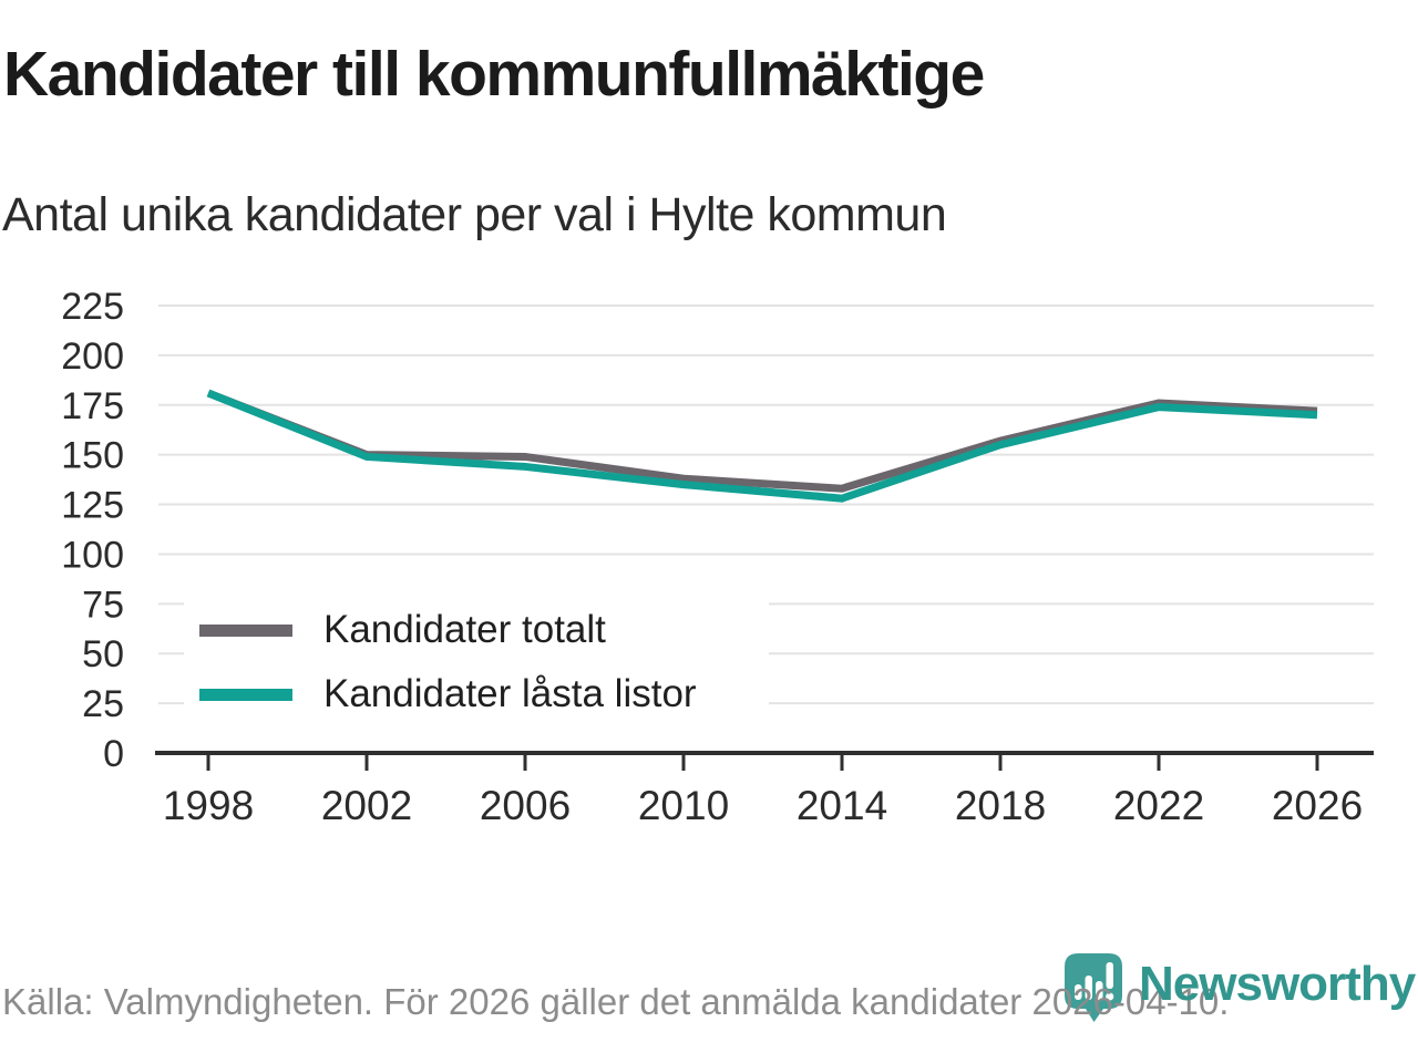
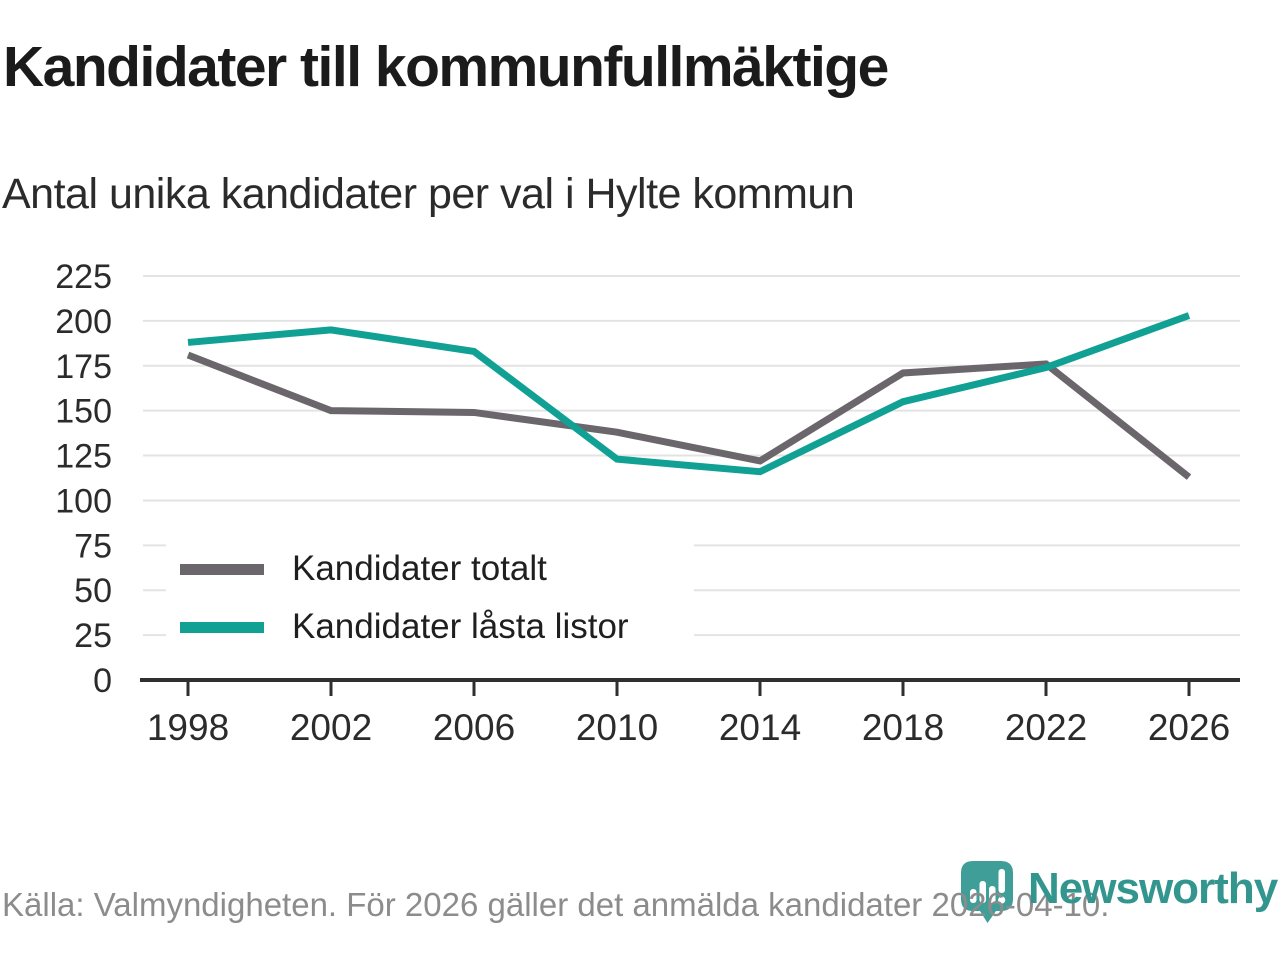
Kandidater låsta listor/1998: 181 -> 188
Kandidater låsta listor/2002: 149 -> 195
Kandidater låsta listor/2006: 144 -> 183
Kandidater låsta listor/2010: 135 -> 123
Kandidater totalt/2014: 133 -> 122
Kandidater låsta listor/2014: 128 -> 116
Kandidater totalt/2018: 157 -> 171
Kandidater totalt/2026: 172 -> 113
Kandidater låsta listor/2026: 170 -> 203
